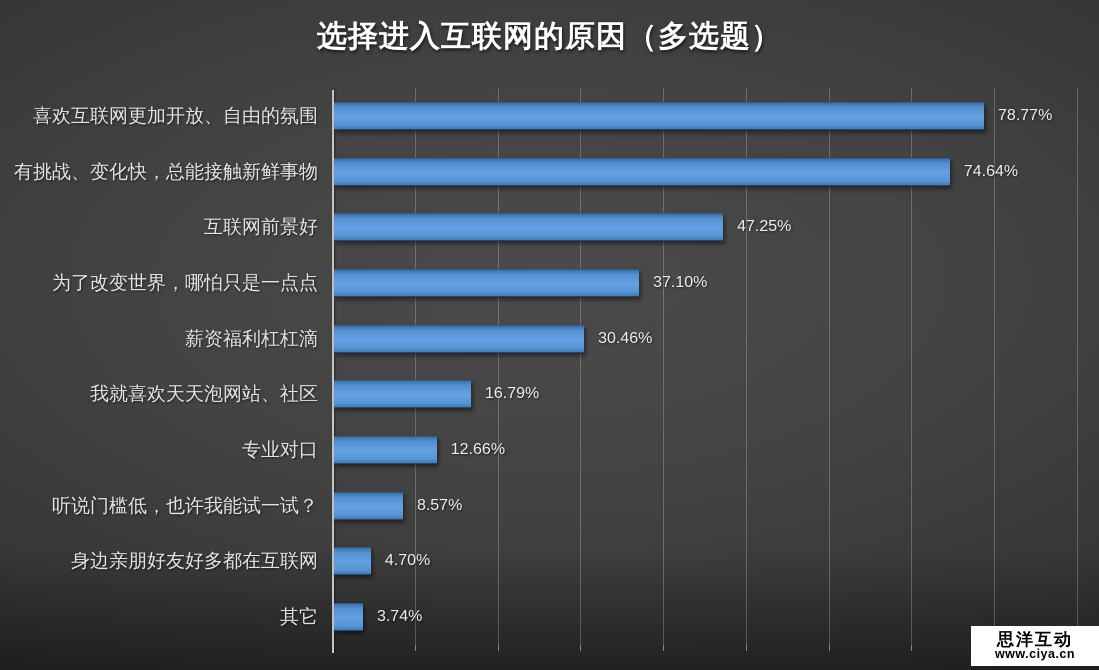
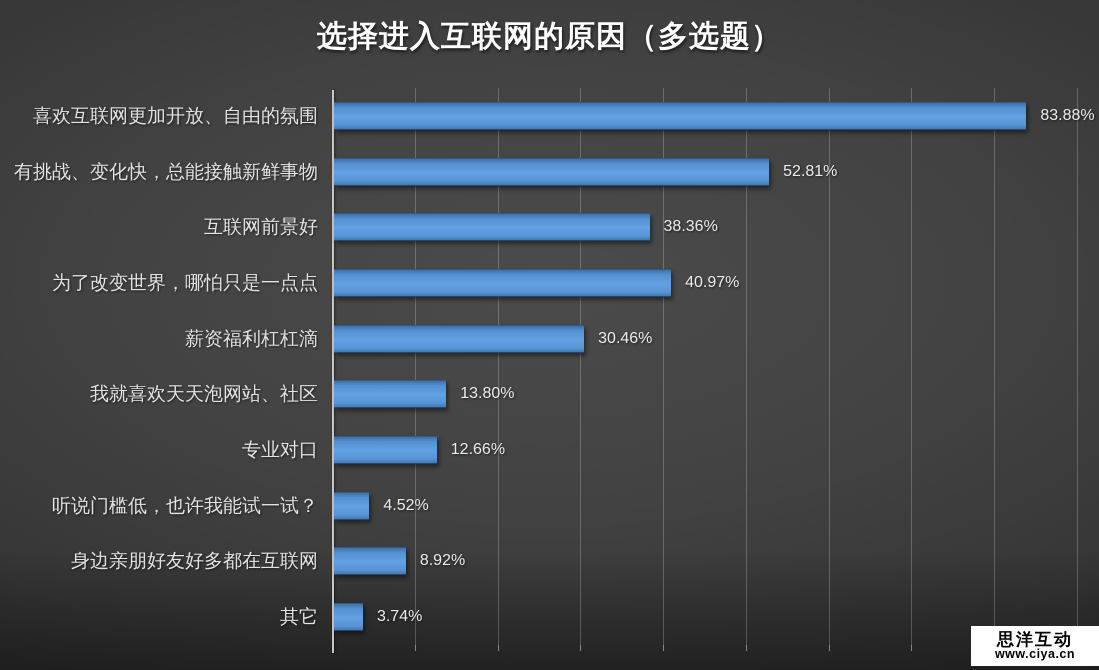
喜欢互联网更加开放、自由的氛围: 78.77% -> 83.88%
有挑战、变化快，总能接触新鲜事物: 74.64% -> 52.81%
互联网前景好: 47.25% -> 38.36%
为了改变世界，哪怕只是一点点: 37.10% -> 40.97%
我就喜欢天天泡网站、社区: 16.79% -> 13.80%
听说门槛低，也许我能试一试？: 8.57% -> 4.52%
身边亲朋好友好多都在互联网: 4.70% -> 8.92%
